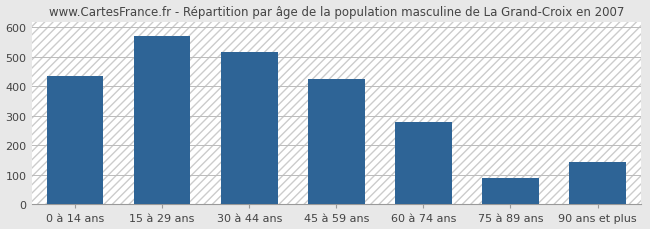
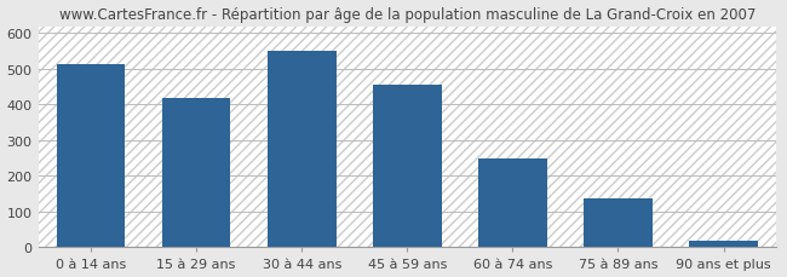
0 à 14 ans: 435 -> 513
15 à 29 ans: 570 -> 420
30 à 44 ans: 515 -> 551
45 à 59 ans: 425 -> 456
60 à 74 ans: 280 -> 249
75 à 89 ans: 90 -> 137
90 ans et plus: 145 -> 20
